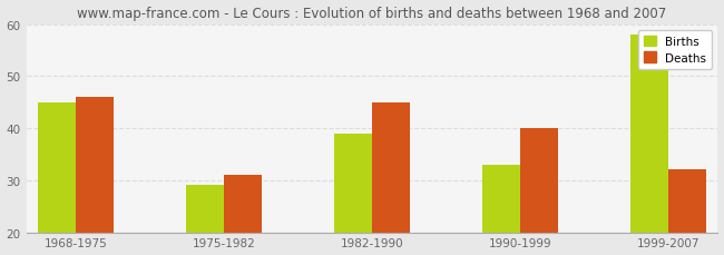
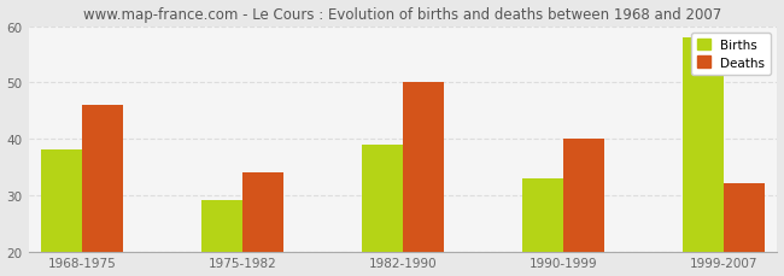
Births/1968-1975: 45 -> 38
Deaths/1975-1982: 31 -> 34
Deaths/1982-1990: 45 -> 50
